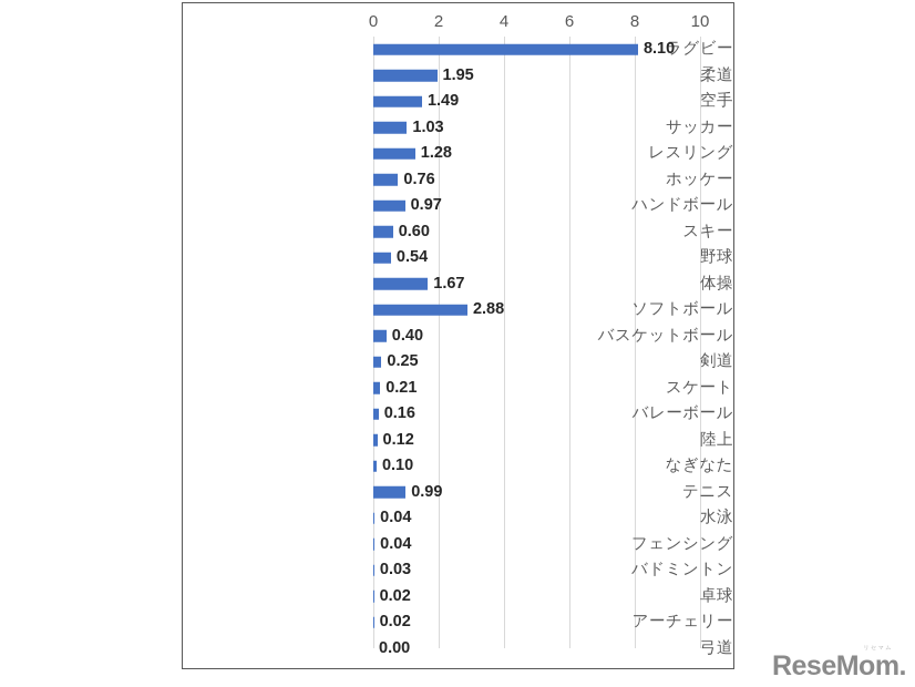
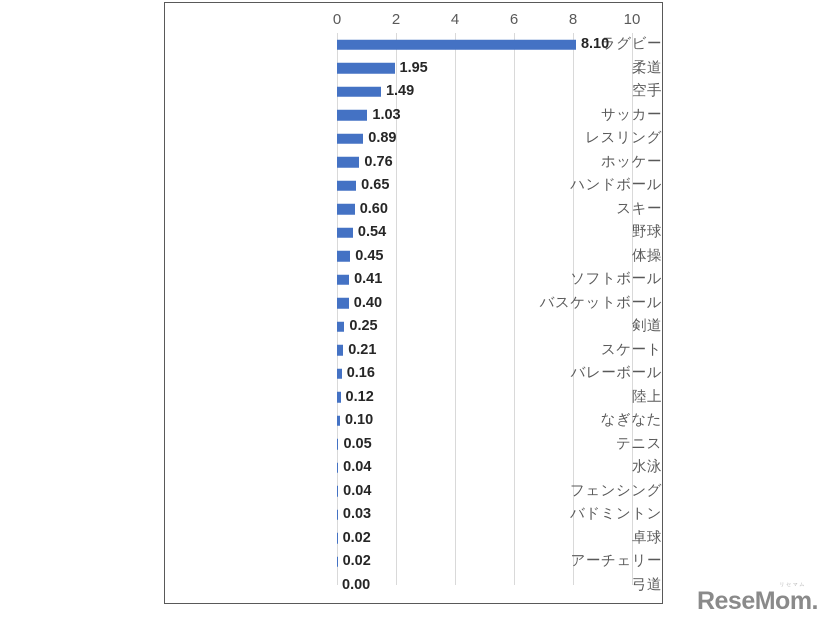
レスリング: 1.28 -> 0.89
ハンドボール: 0.97 -> 0.65
体操: 1.67 -> 0.45
ソフトボール: 2.88 -> 0.41
テニス: 0.99 -> 0.05
